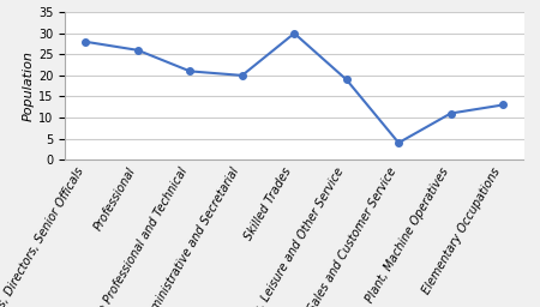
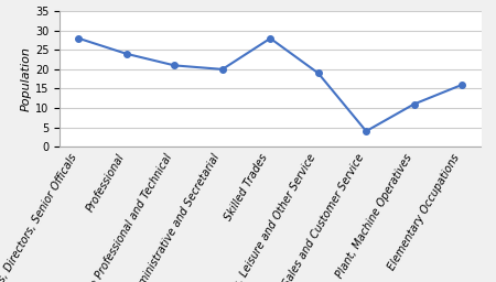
Professional: 26 -> 24
Skilled Trades: 30 -> 28
Elementary Occupations: 13 -> 16
